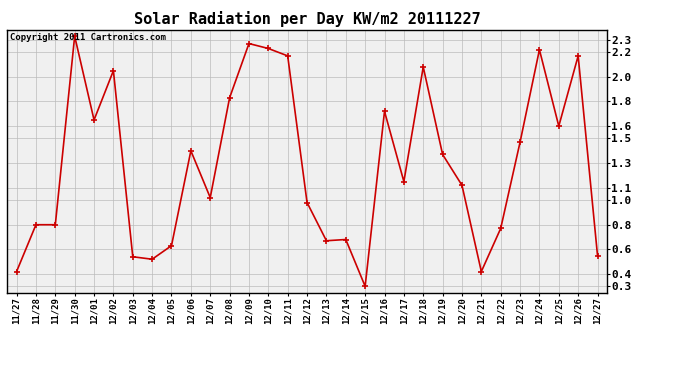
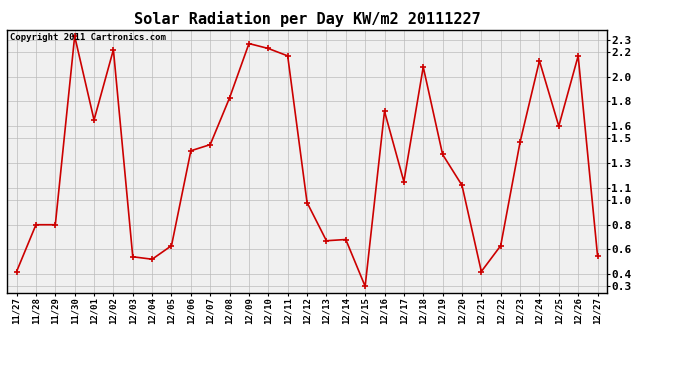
12/02: 2.05 -> 2.22
12/07: 1.02 -> 1.45
12/22: 0.77 -> 0.63
12/24: 2.22 -> 2.13
